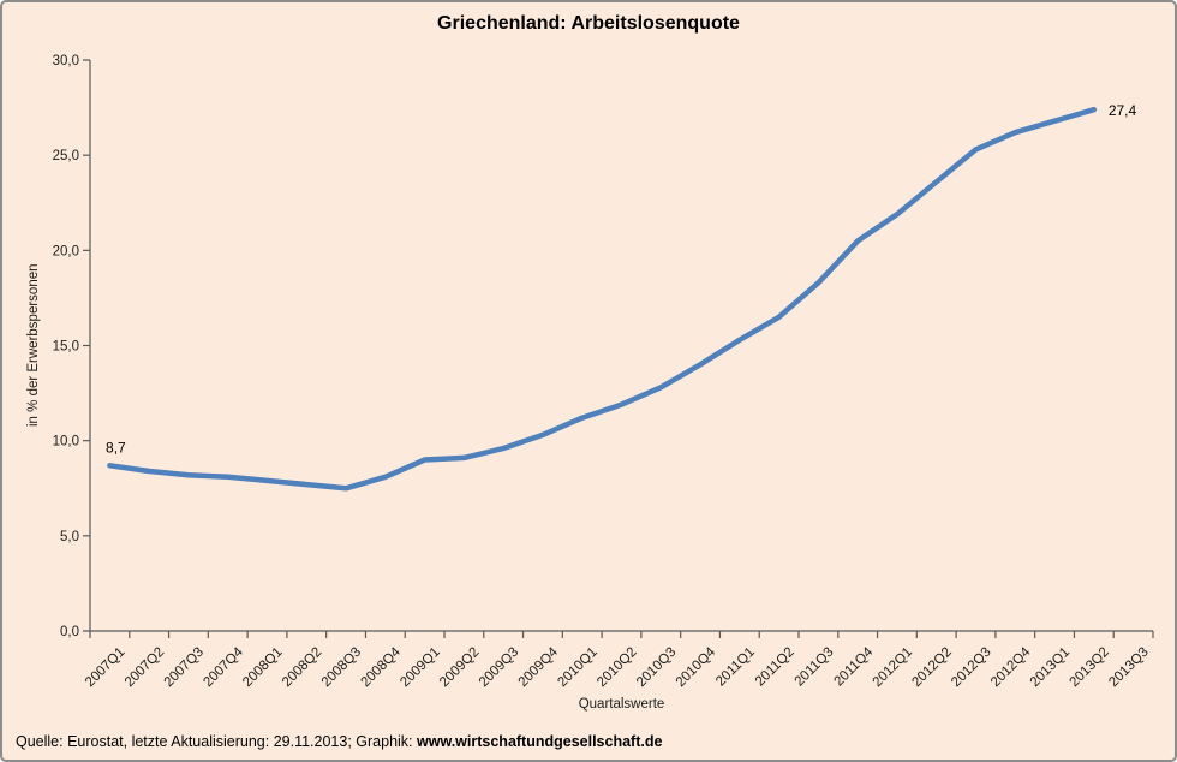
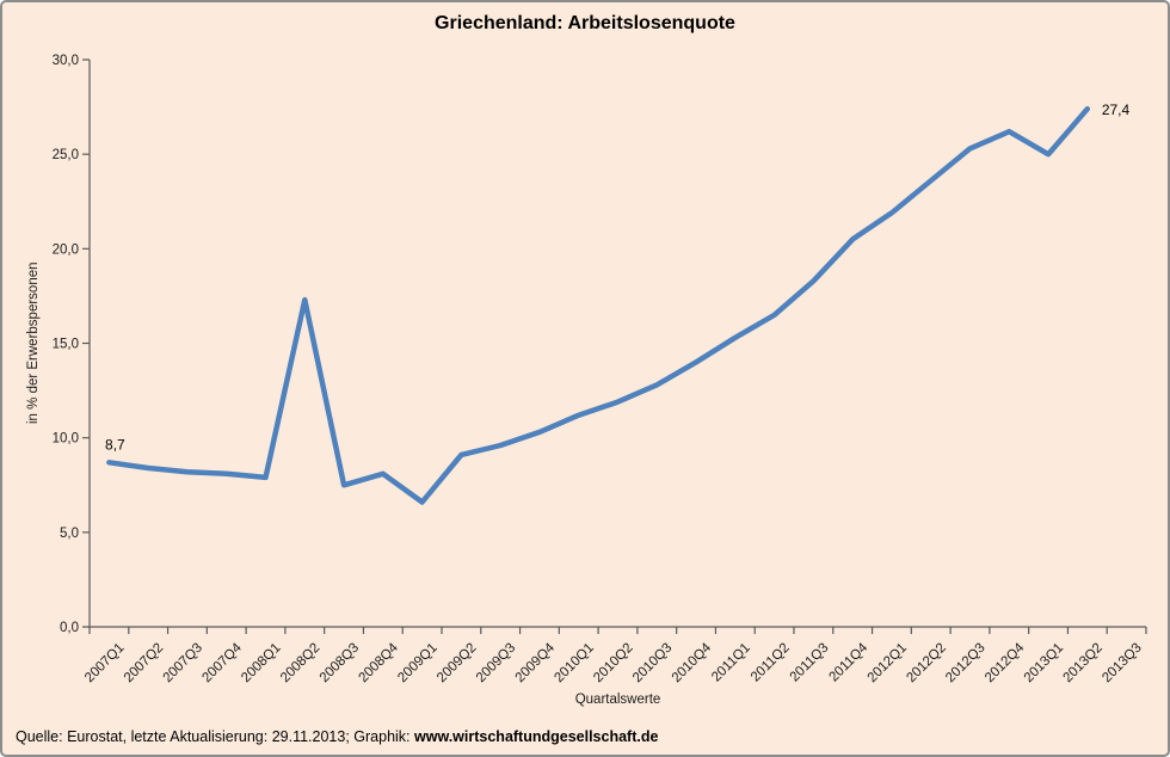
2008Q2: 7,7 -> 17,3
2009Q1: 9,0 -> 6,6
2013Q1: 26,8 -> 25,0
